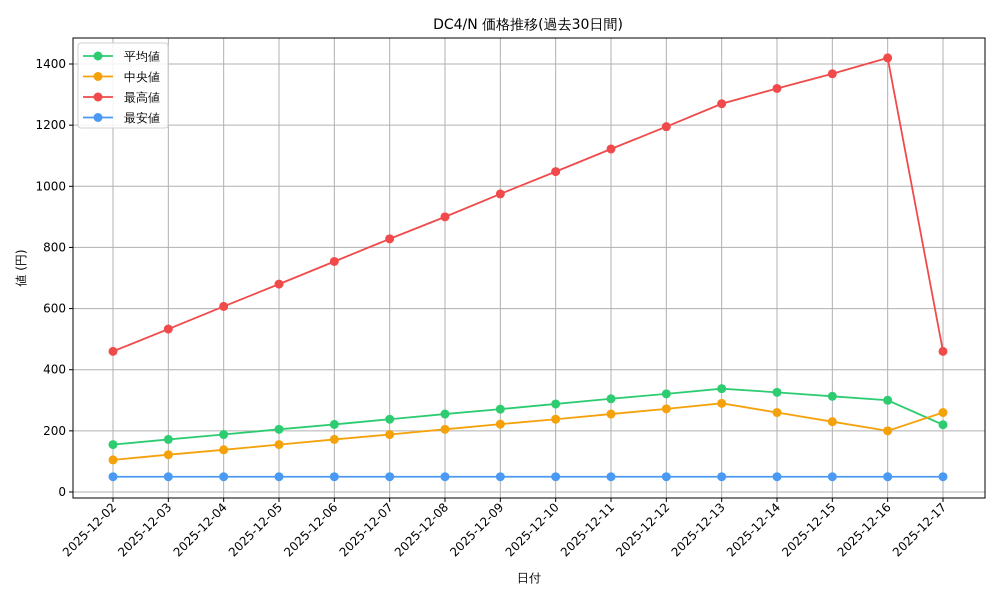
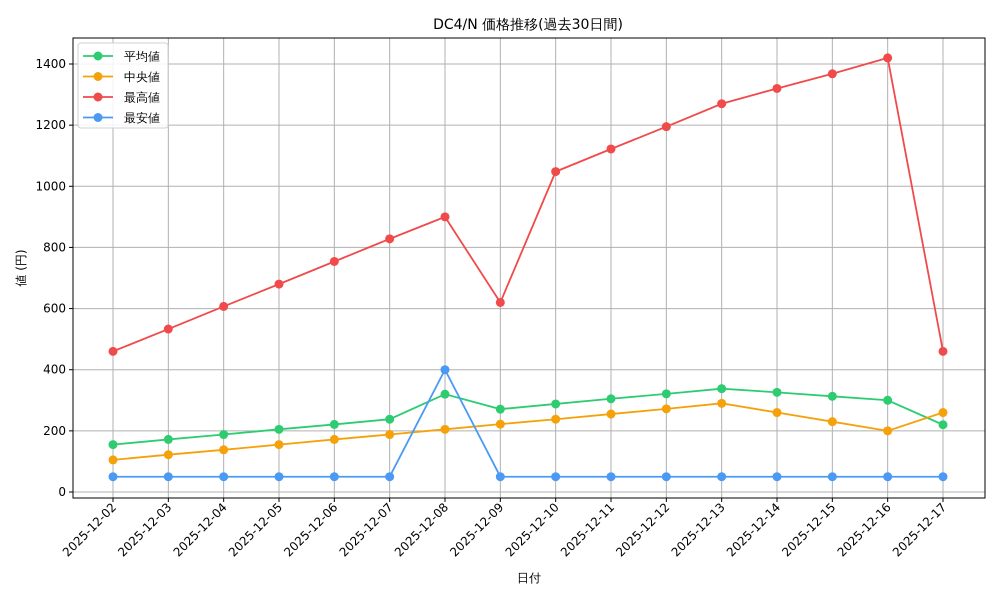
平均値/2025-12-08: 260 -> 320
最安値/2025-12-08: 50 -> 400
最高値/2025-12-09: 980 -> 620
